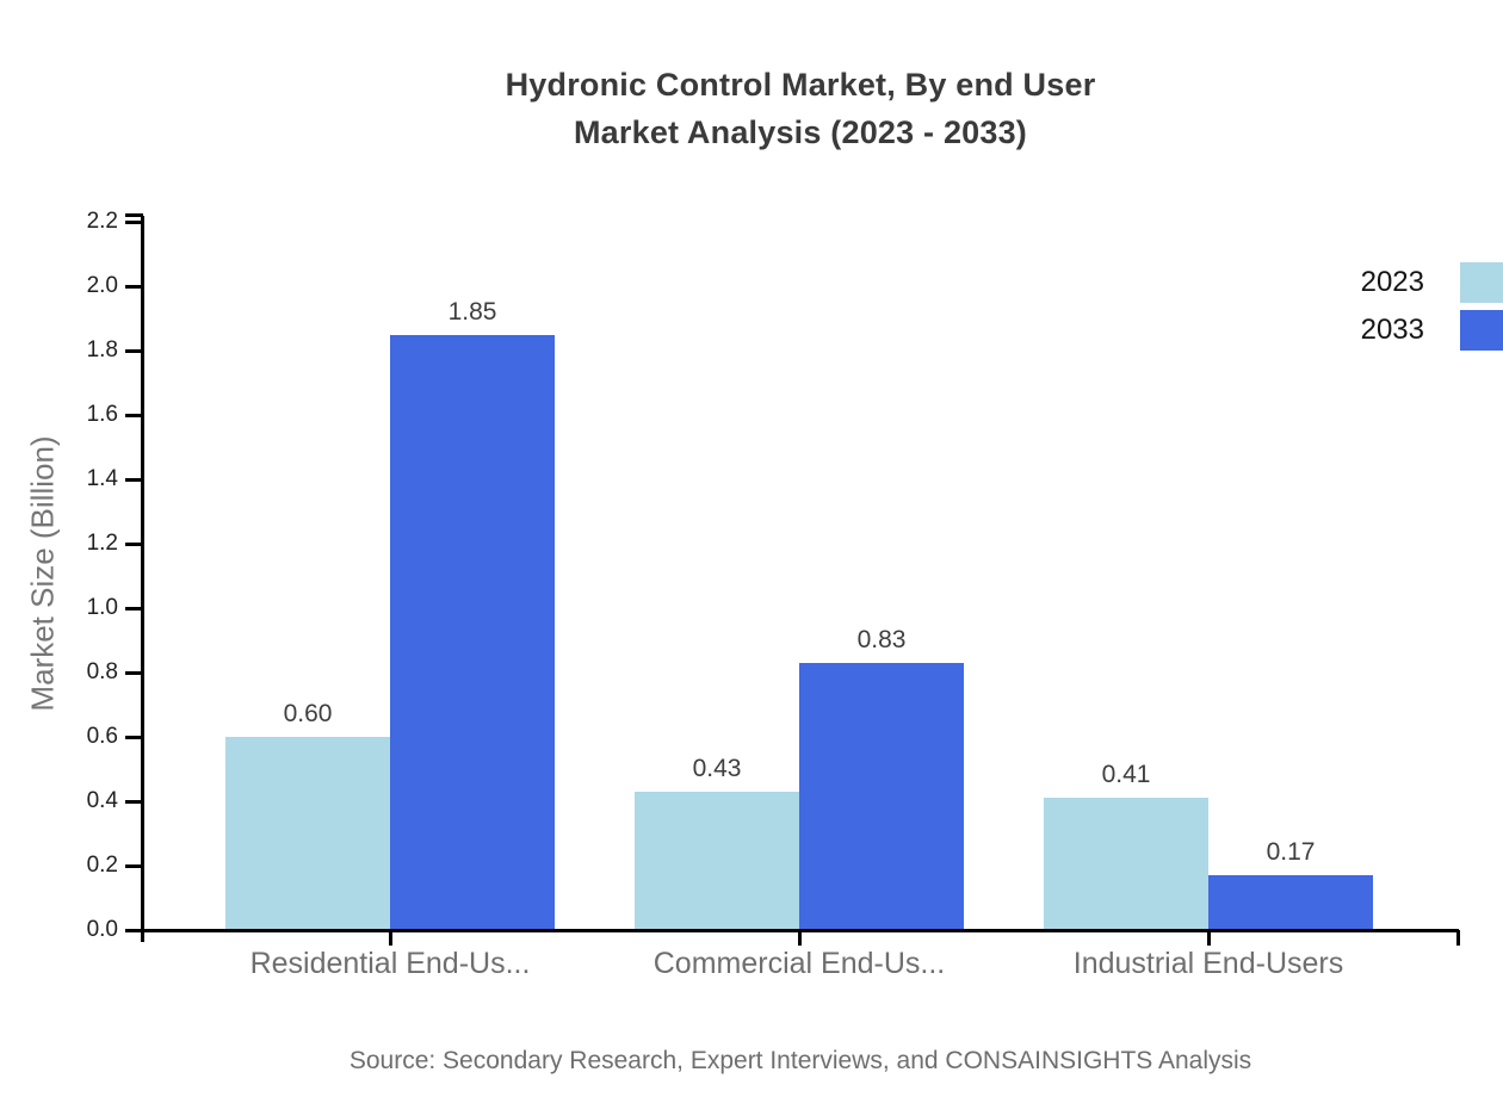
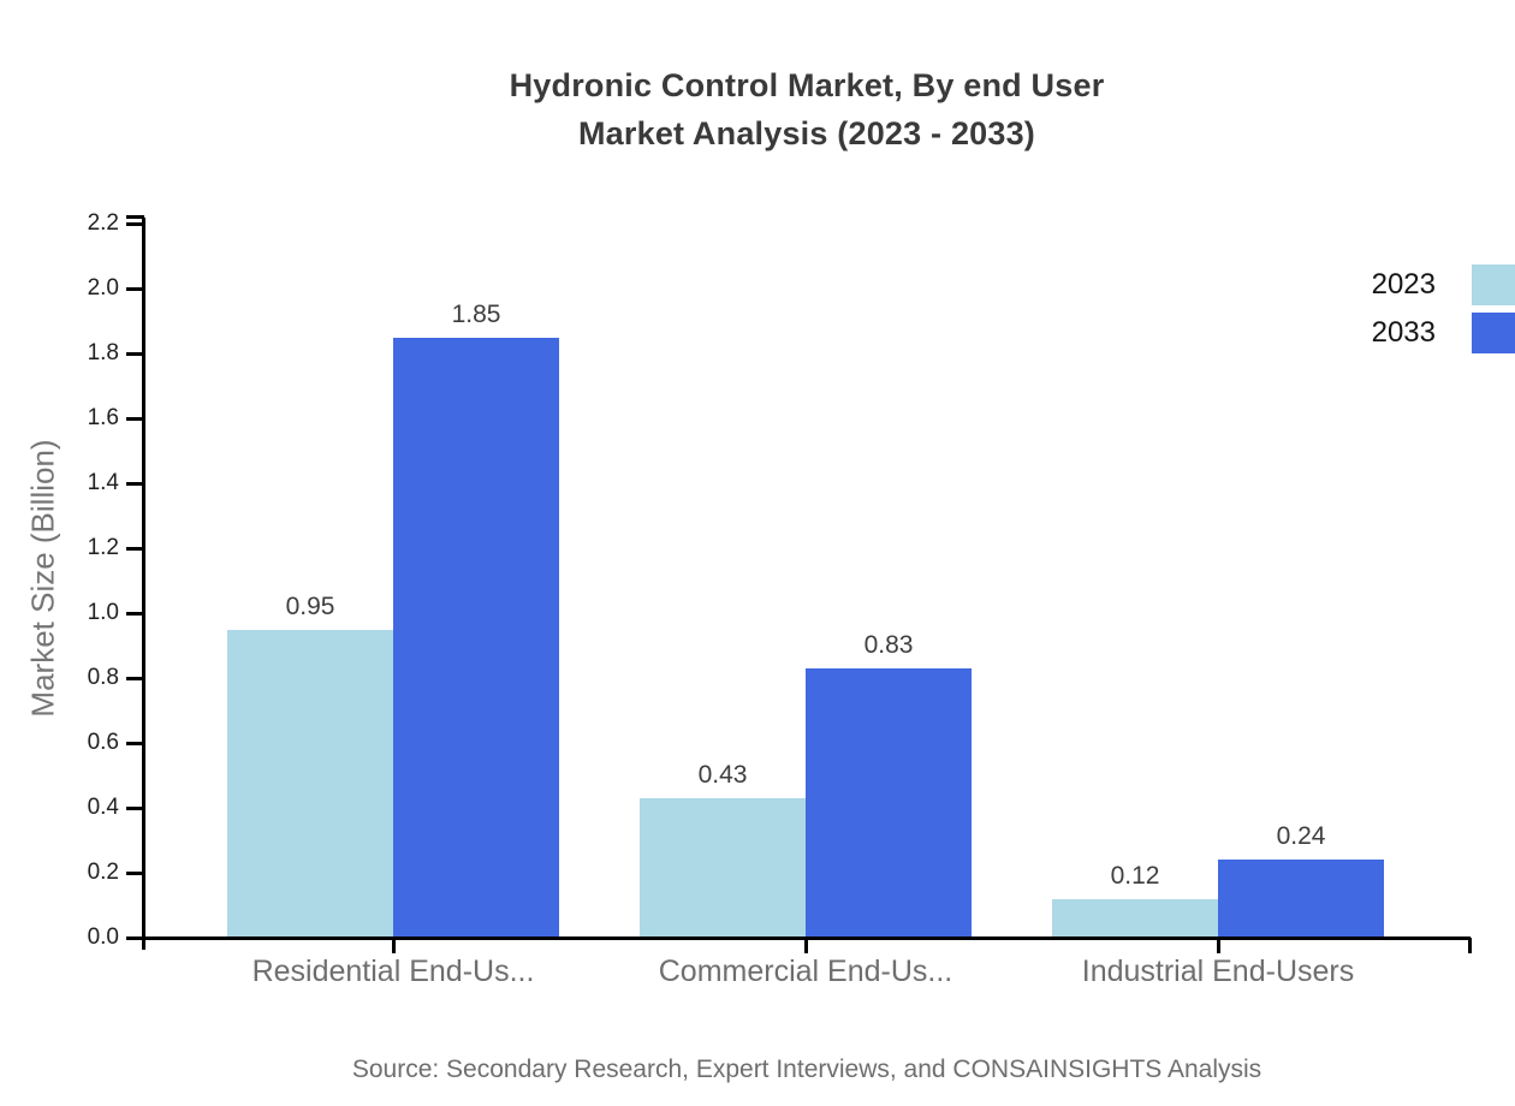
2023/Residential End-Us...: 0.60 -> 0.95
2023/Industrial End-Users: 0.41 -> 0.12
2033/Industrial End-Users: 0.17 -> 0.24
